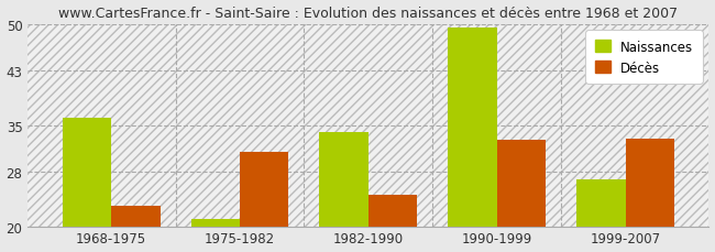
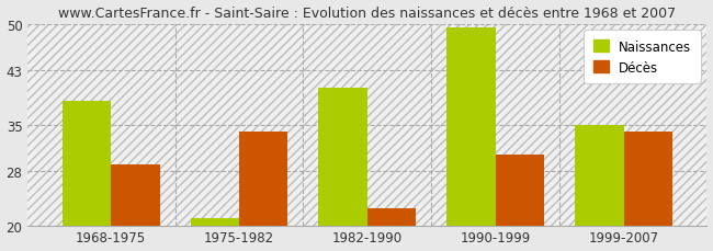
Naissances/1968-1975: 36.0 -> 38.5
Décès/1968-1975: 23.0 -> 29.0
Décès/1975-1982: 31.0 -> 34.0
Naissances/1982-1990: 34.0 -> 40.5
Décès/1982-1990: 24.6 -> 22.5
Décès/1990-1999: 32.8 -> 30.5
Naissances/1999-2007: 27.0 -> 35.0
Décès/1999-2007: 33.0 -> 34.0
